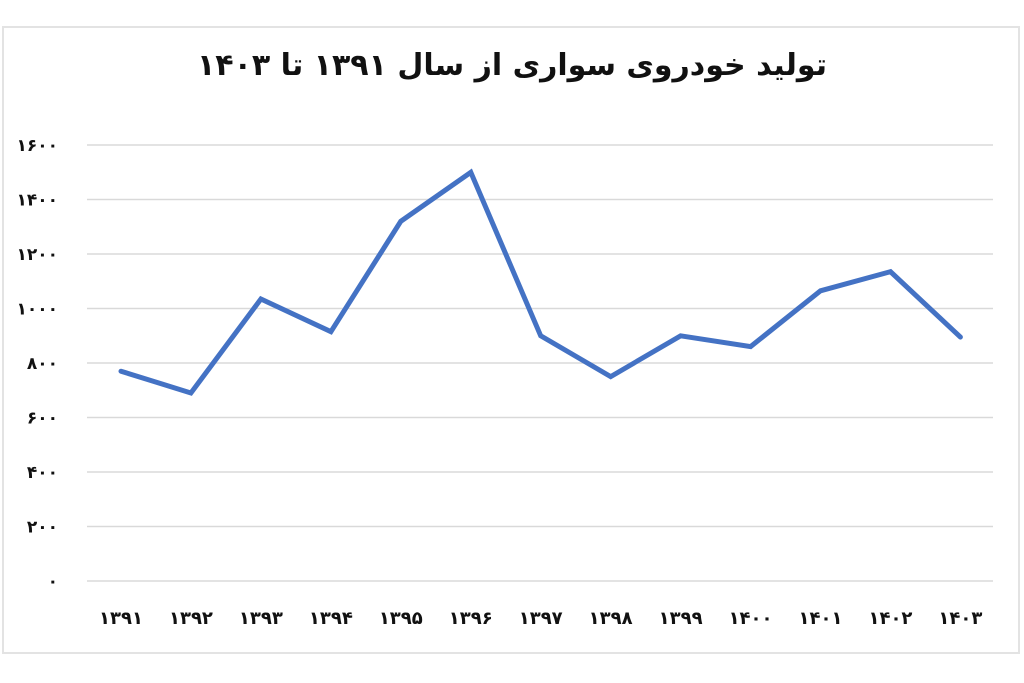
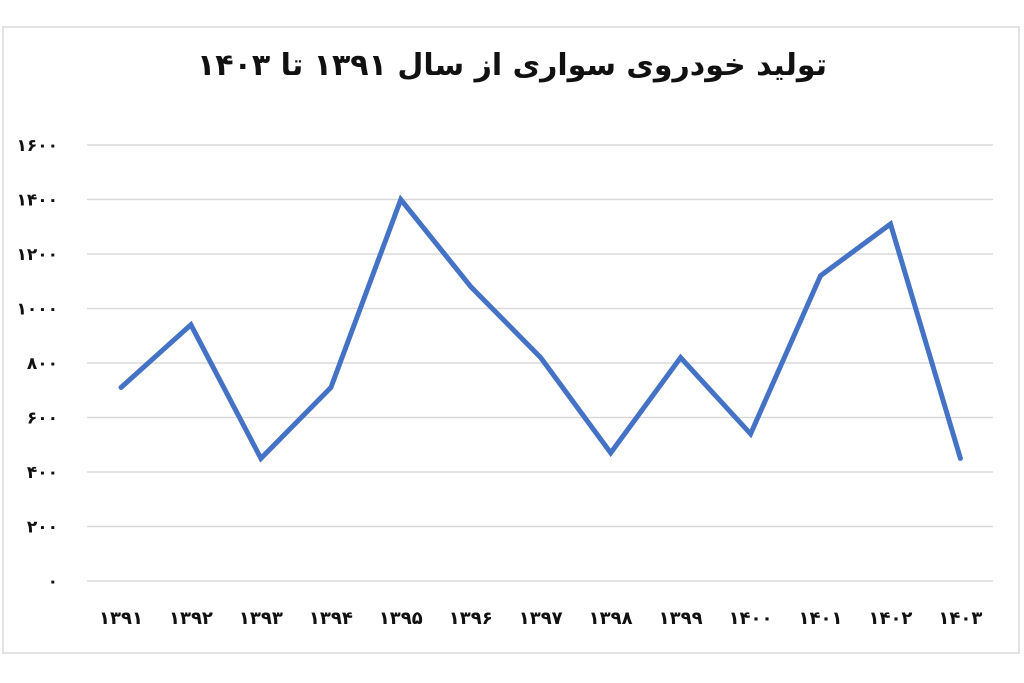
۱۳۹۱: 770 -> 710
۱۳۹۲: 690 -> 940
۱۳۹۳: 1040 -> 450
۱۳۹۴: 920 -> 710
۱۳۹۵: 1320 -> 1400
۱۳۹۶: 1500 -> 1080
۱۳۹۷: 900 -> 820
۱۳۹۸: 750 -> 470
۱۳۹۹: 900 -> 820
۱۴۰۰: 860 -> 540
۱۴۰۱: 1060 -> 1120
۱۴۰۲: 1140 -> 1310
۱۴۰۳: 900 -> 450
